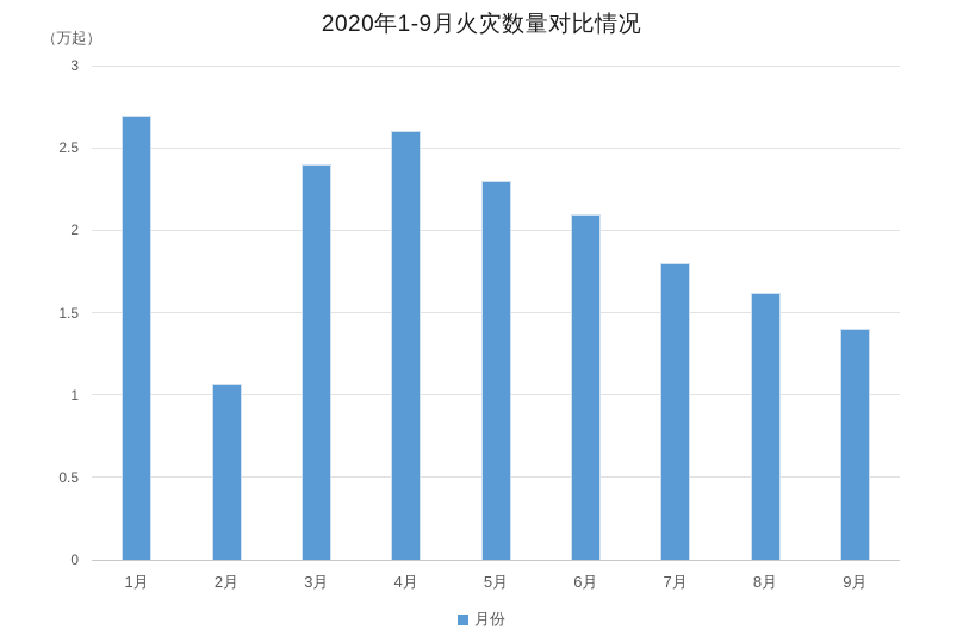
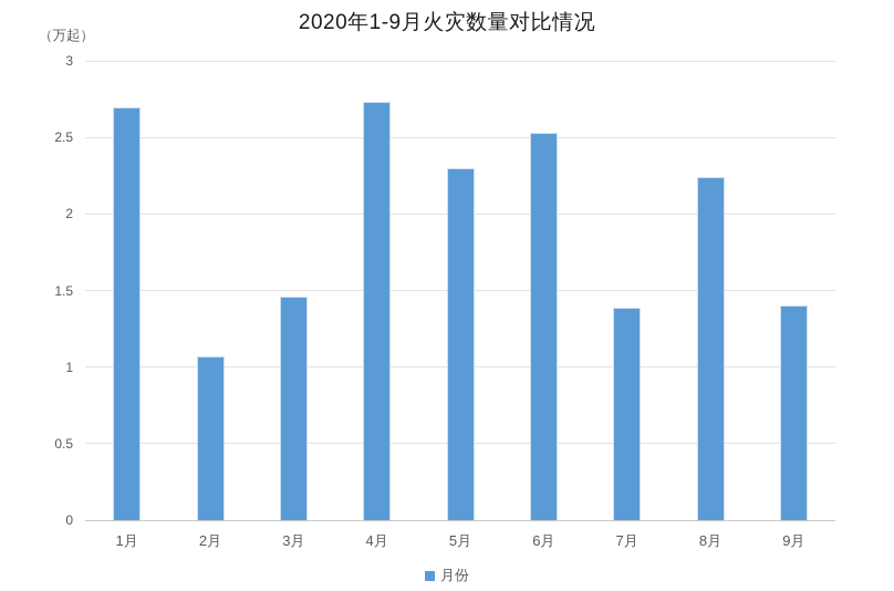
3月: 2.40 -> 1.46
4月: 2.60 -> 2.73
6月: 2.10 -> 2.53
7月: 1.80 -> 1.39
8月: 1.62 -> 2.24
